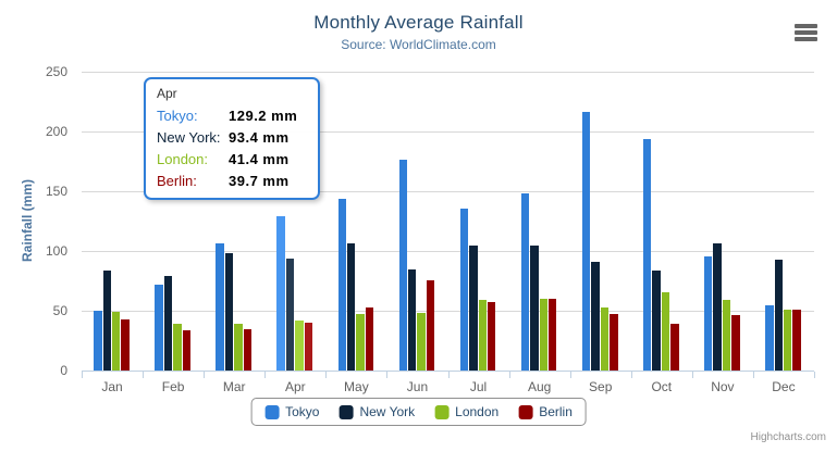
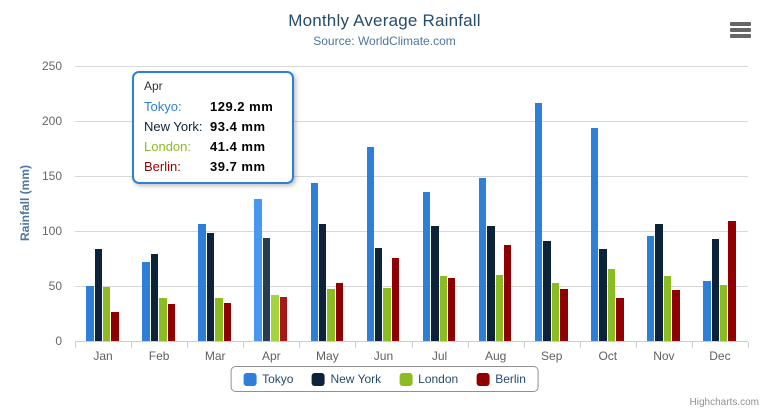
Berlin/Jan: 42 -> 26
Berlin/Aug: 60 -> 87
Berlin/Dec: 51 -> 109
